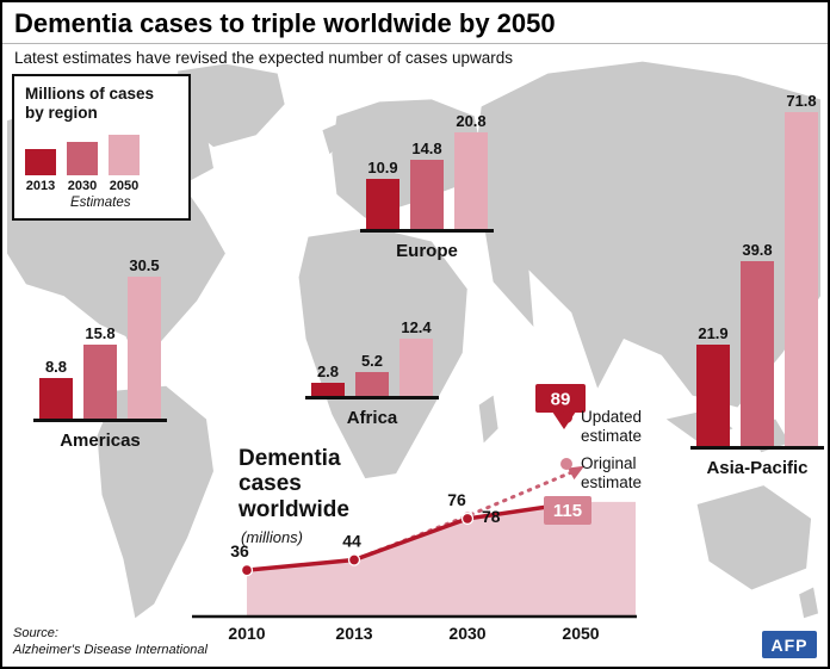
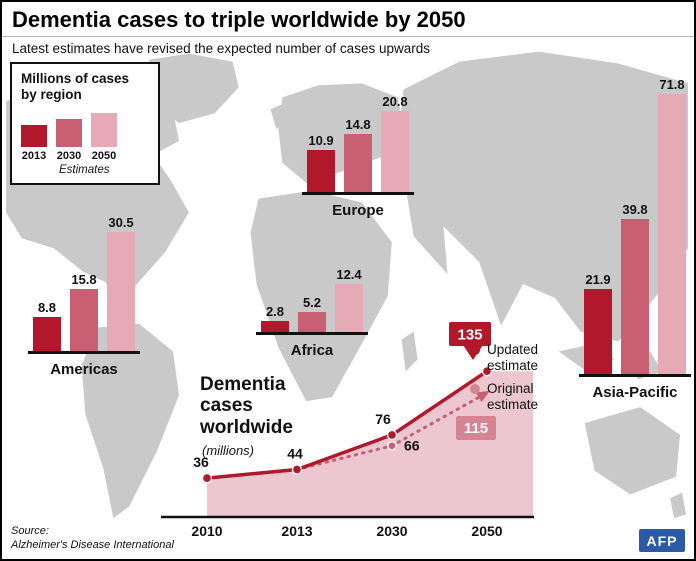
Dementia cases worldwide/Original estimate/2030: 78 -> 66
Dementia cases worldwide/Updated estimate/2050: 89 -> 135
